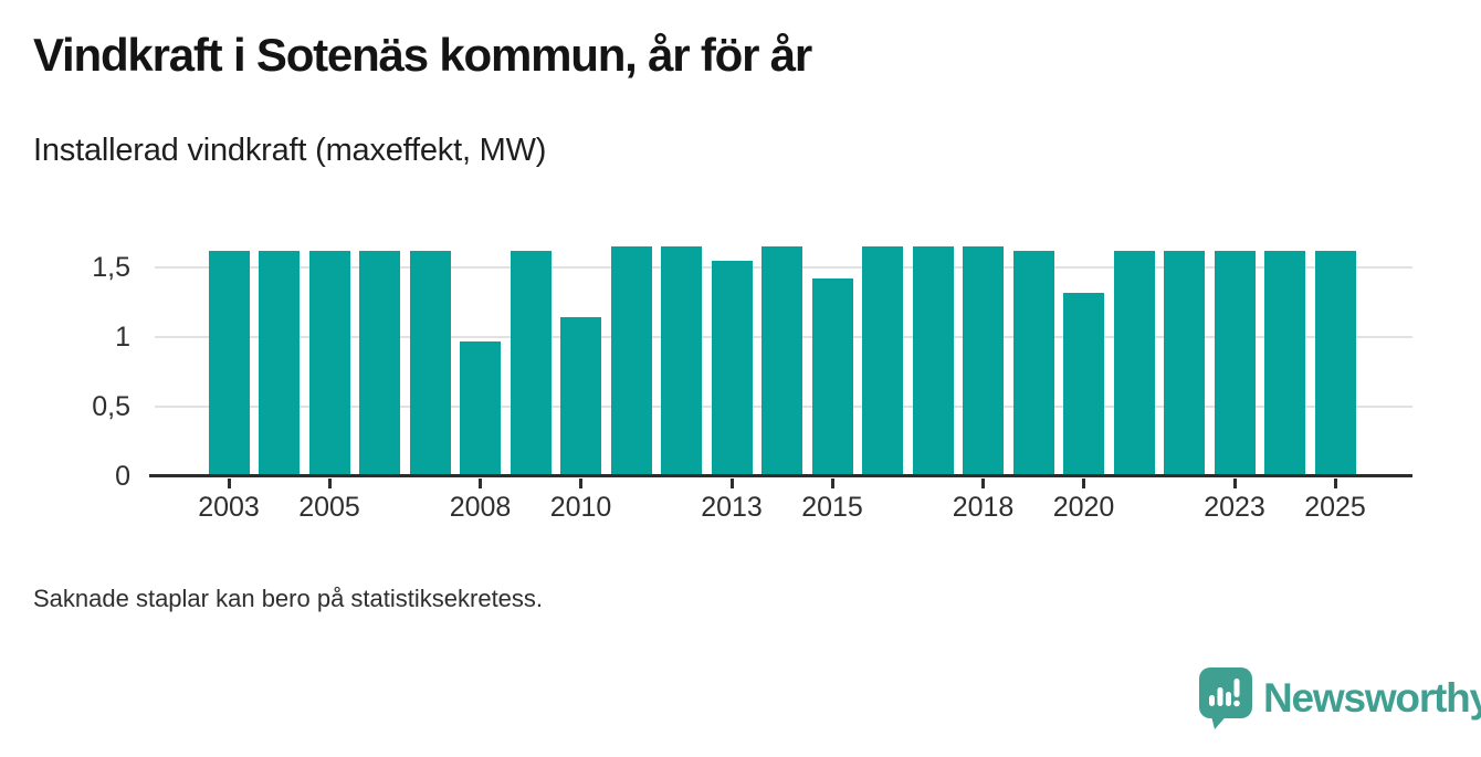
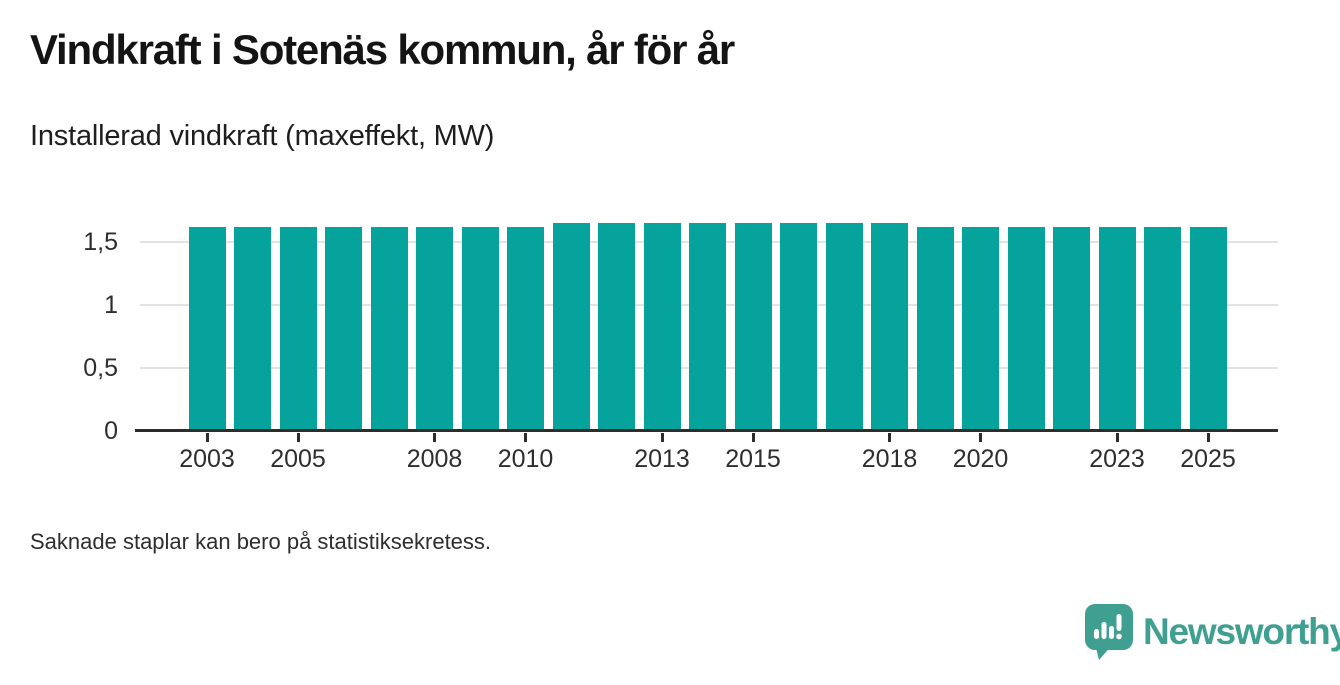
2008: 0,97 -> 1,62
2010: 1,14 -> 1,62
2013: 1,55 -> 1,65
2015: 1,42 -> 1,65
2020: 1,32 -> 1,62
